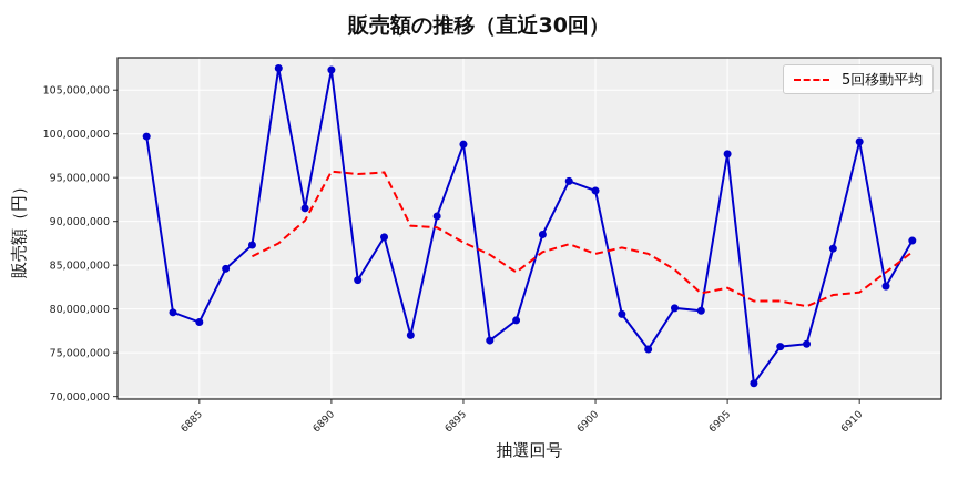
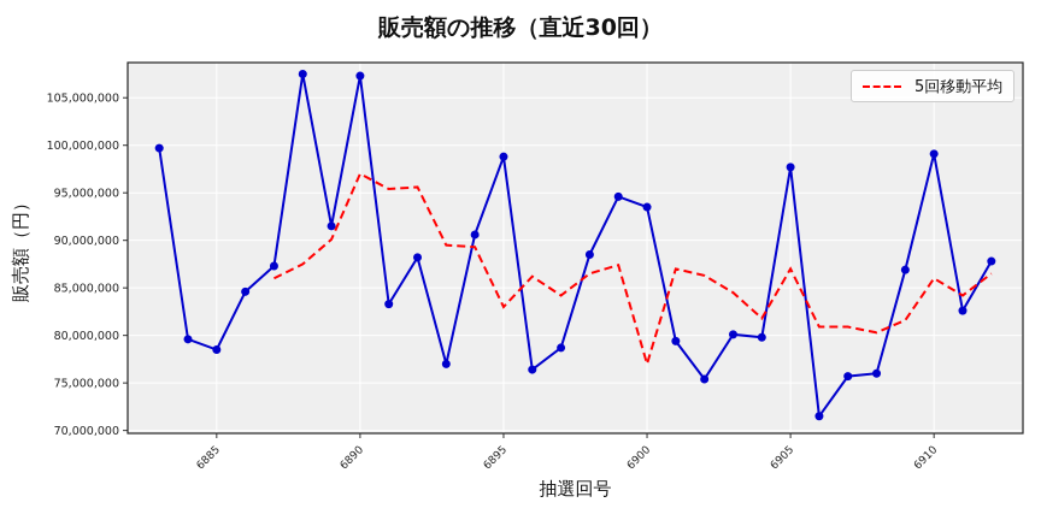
5回移動平均/6890: 96000000 -> 97000000
5回移動平均/6895: 88000000 -> 83000000
5回移動平均/6900: 86000000 -> 77000000
5回移動平均/6905: 82000000 -> 87000000
5回移動平均/6910: 82000000 -> 86000000
